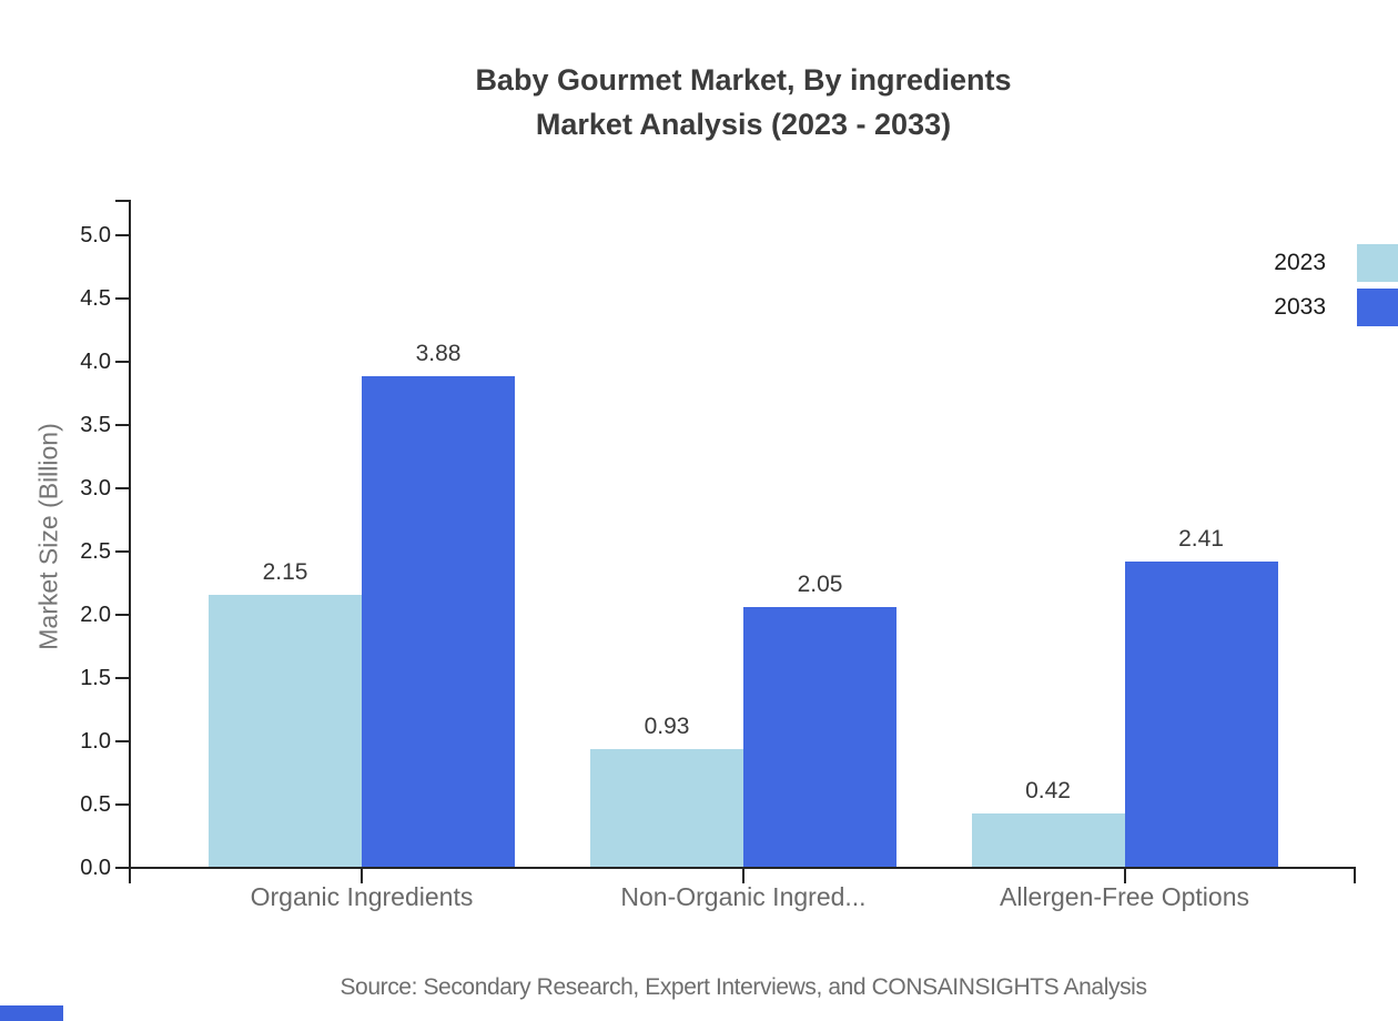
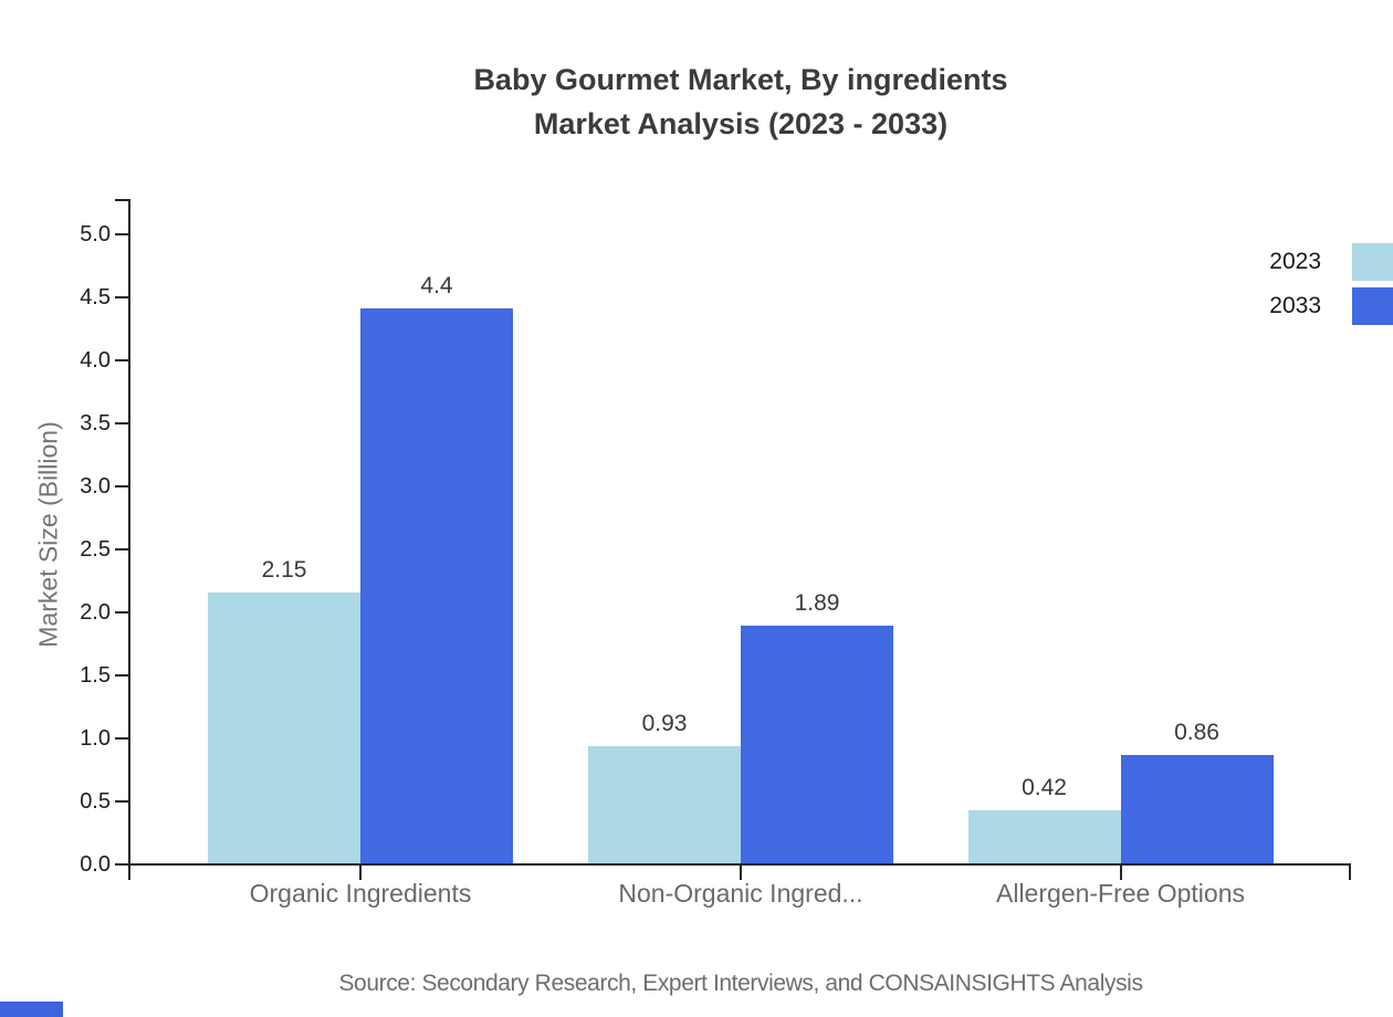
2033/Organic Ingredients: 3.88 -> 4.4
2033/Non-Organic Ingred...: 2.05 -> 1.89
2033/Allergen-Free Options: 2.41 -> 0.86
